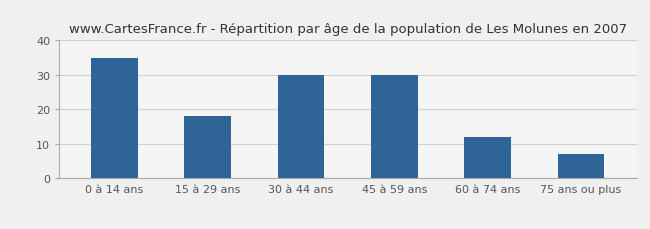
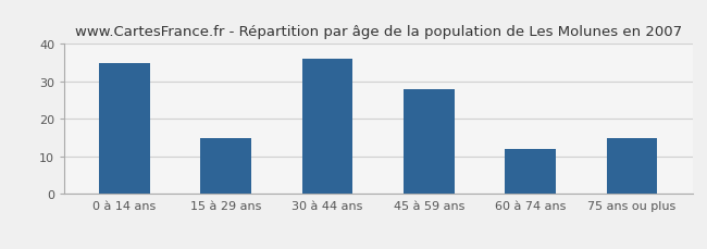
15 à 29 ans: 18 -> 15
30 à 44 ans: 30 -> 36
45 à 59 ans: 30 -> 28
75 ans ou plus: 7 -> 15
